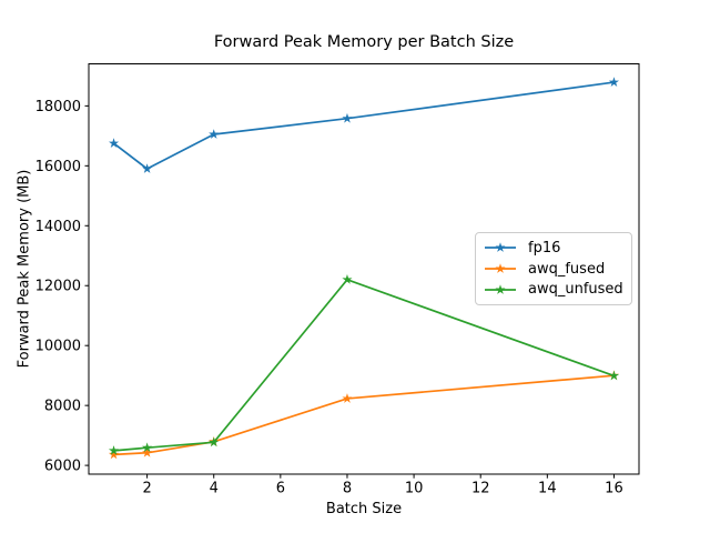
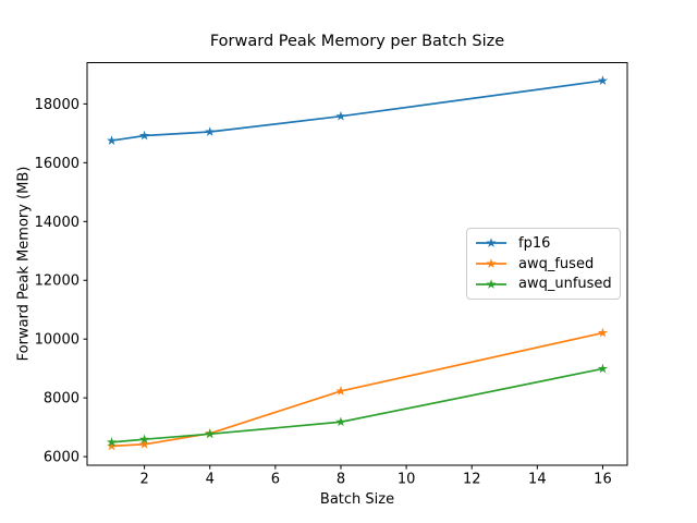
fp16/2: 15900 -> 16900
awq_unfused/8: 12200 -> 7200
awq_fused/16: 9000 -> 10200
